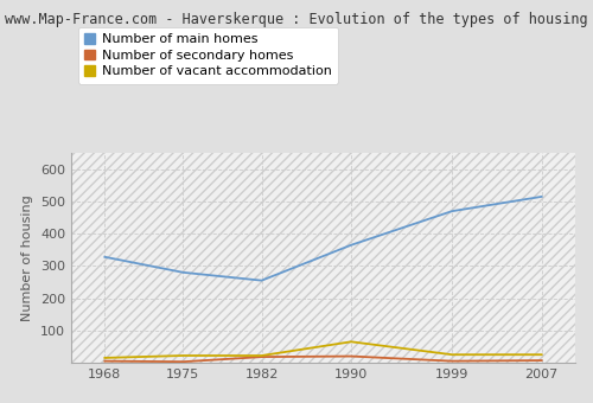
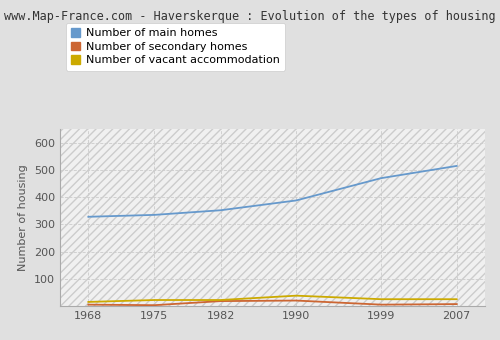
Number of main homes/1975: 280 -> 335
Number of main homes/1982: 255 -> 352
Number of main homes/1990: 365 -> 388
Number of vacant accommodation/1990: 65 -> 38
